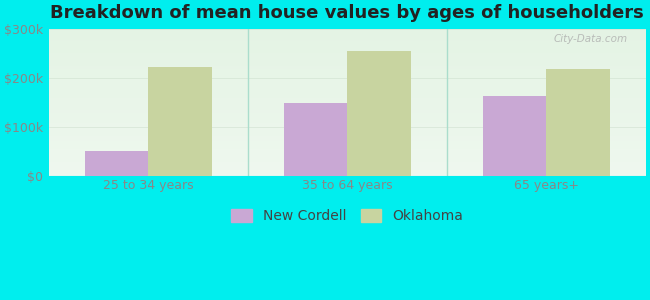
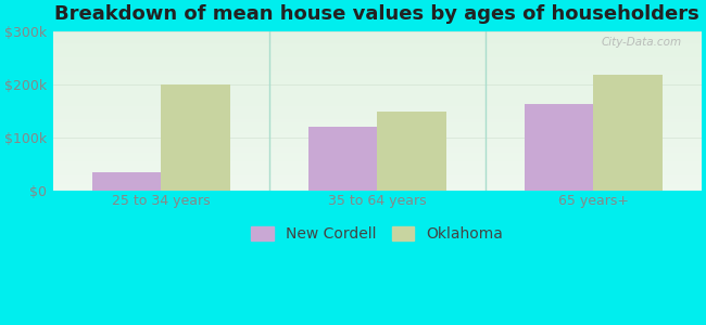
New Cordell/25 to 34 years: $50k -> $35k
Oklahoma/25 to 34 years: $222k -> $200k
New Cordell/35 to 64 years: $148k -> $120k
Oklahoma/35 to 64 years: $255k -> $150k
